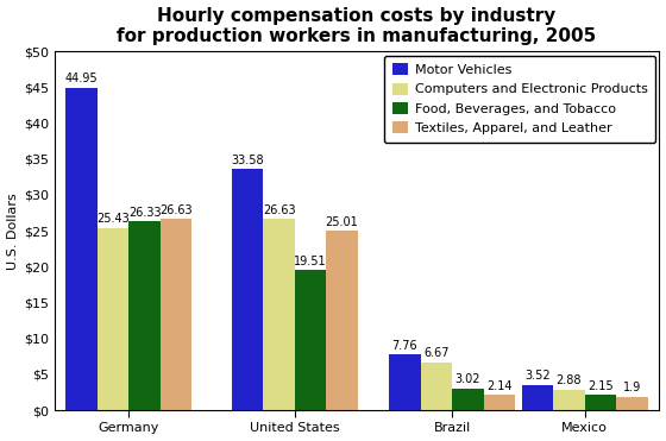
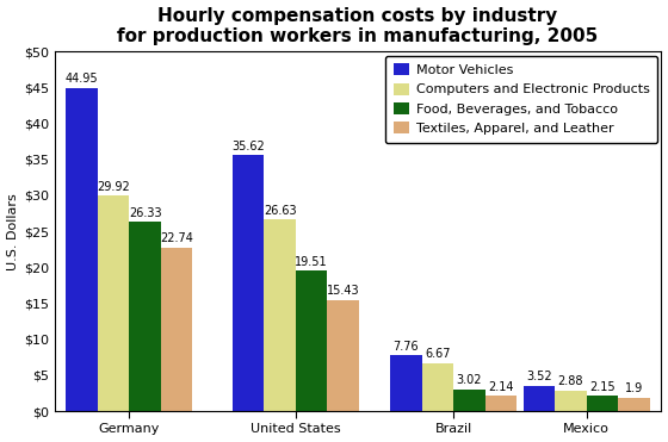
Computers and Electronic Products/Germany: 25.43 -> 29.92
Textiles, Apparel, and Leather/Germany: 26.63 -> 22.74
Motor Vehicles/United States: 33.58 -> 35.62
Textiles, Apparel, and Leather/United States: 25.01 -> 15.43
